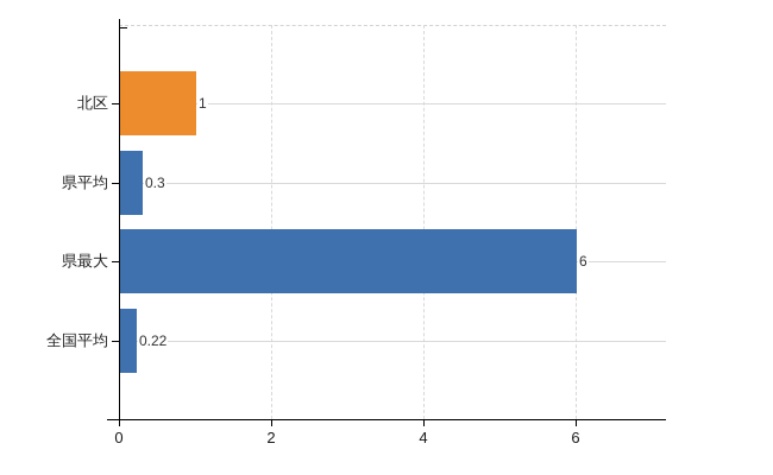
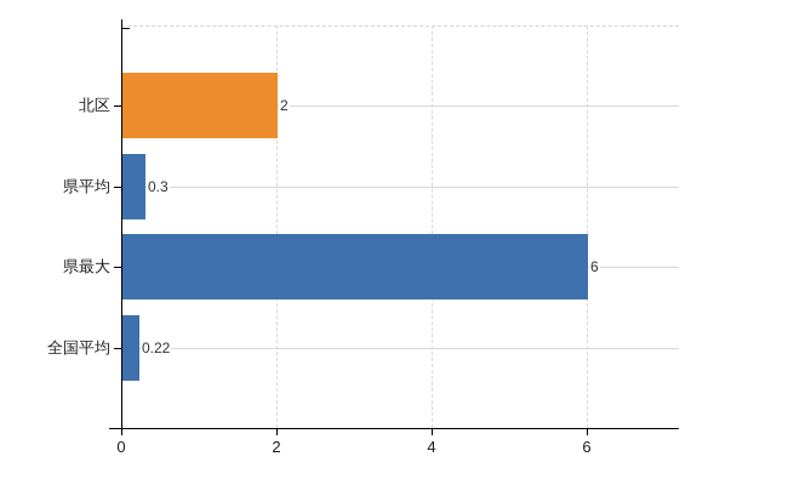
北区: 1 -> 2
